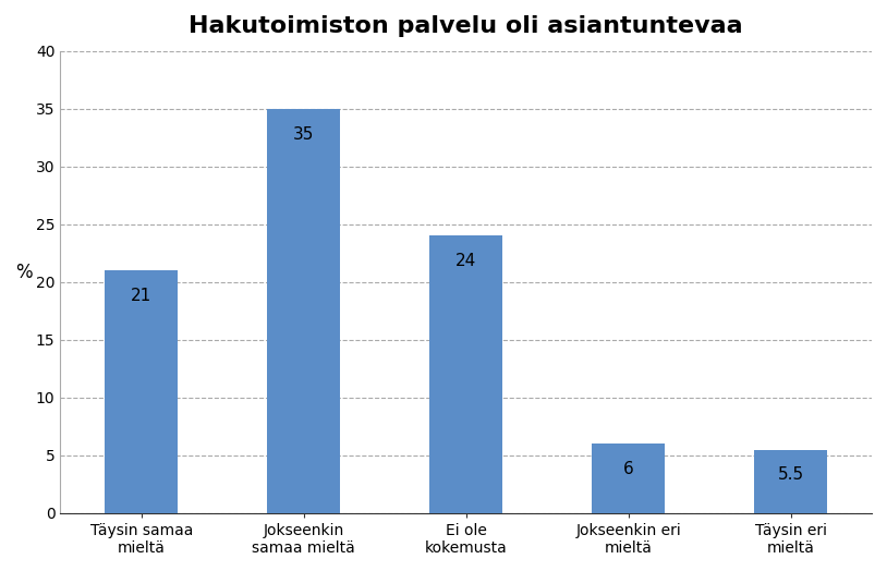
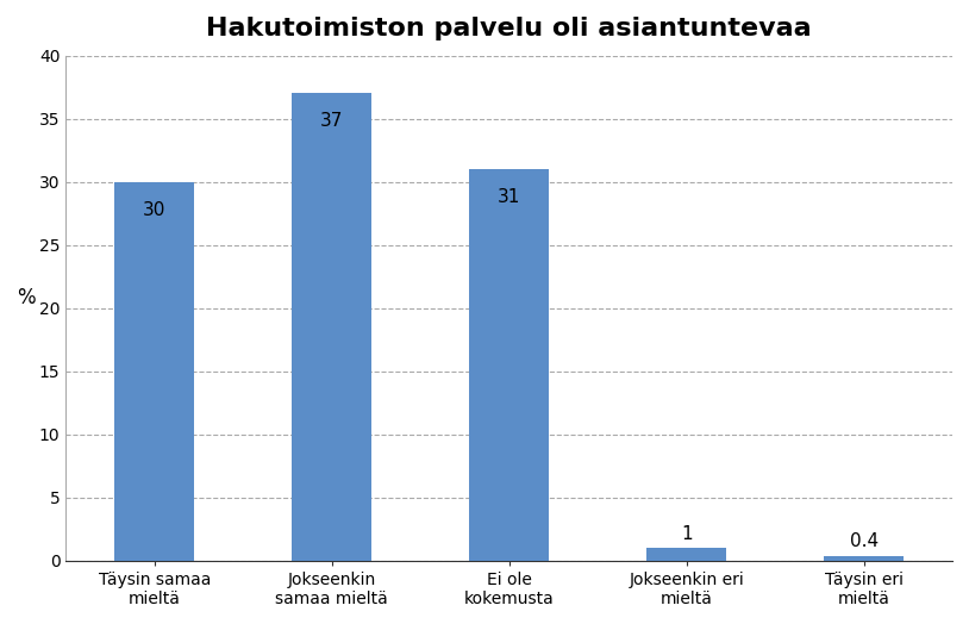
Täysin samaa mieltä: 21 -> 30
Jokseenkin samaa mieltä: 35 -> 37
Ei ole kokemusta: 24 -> 31
Jokseenkin eri mieltä: 6 -> 1
Täysin eri mieltä: 5.5 -> 0.4
